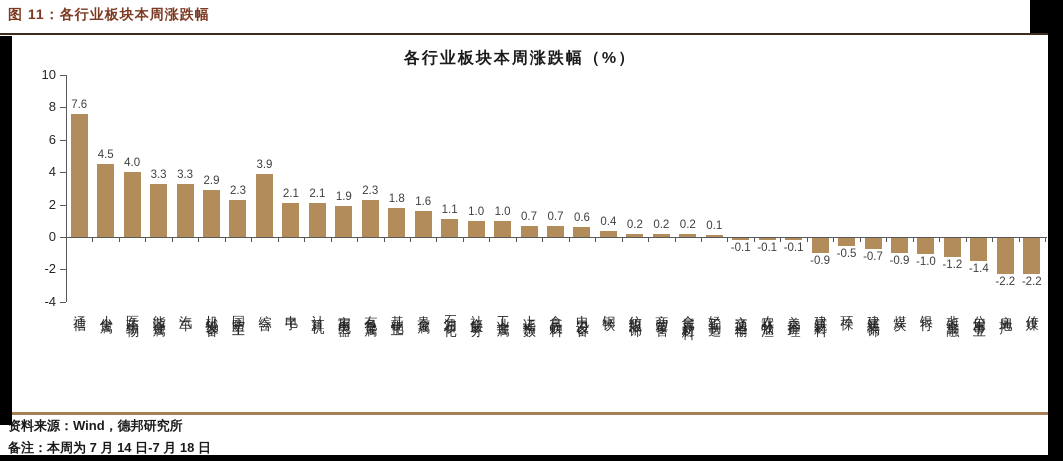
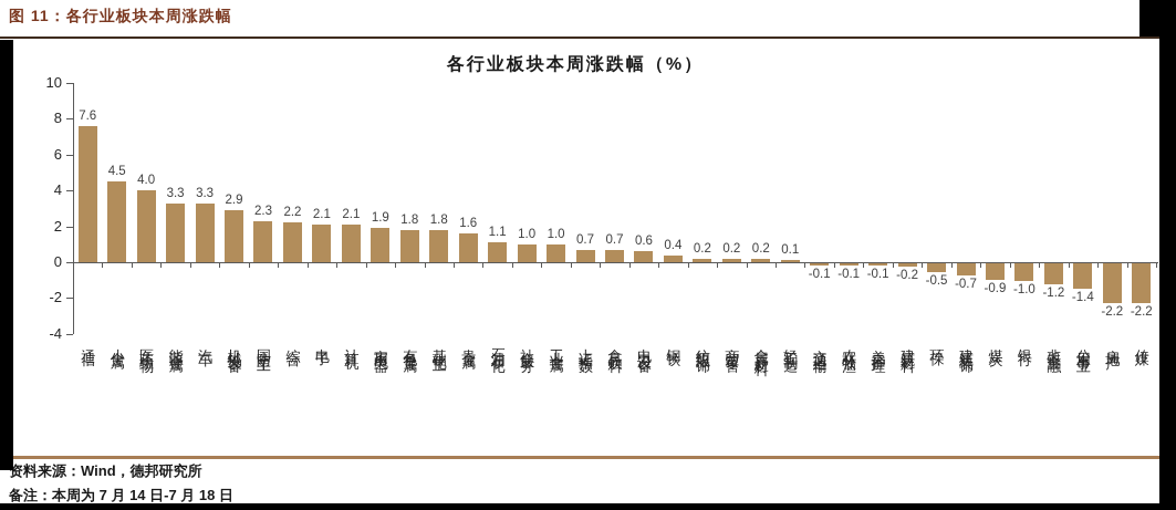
综合: 3.9 -> 2.2
有色金属: 2.3 -> 1.8
建筑材料: -0.9 -> -0.2
